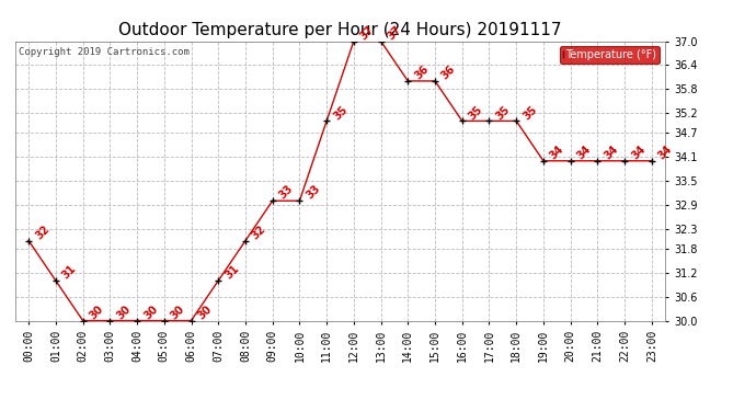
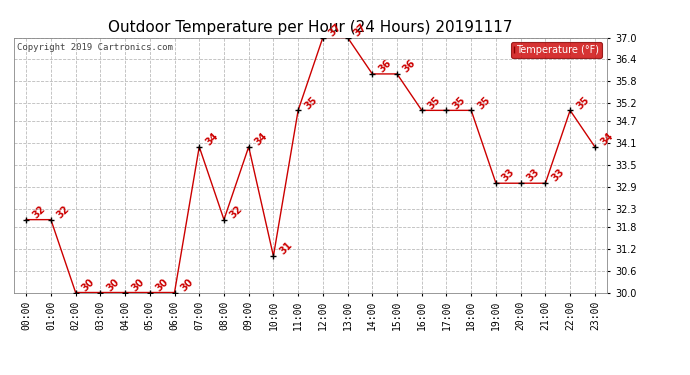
01:00: 31 -> 32
07:00: 31 -> 34
09:00: 33 -> 34
10:00: 33 -> 31
19:00: 34 -> 33
20:00: 34 -> 33
21:00: 34 -> 33
22:00: 34 -> 35
